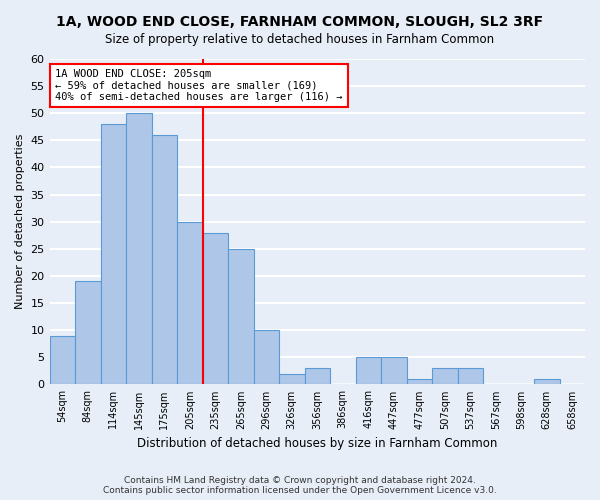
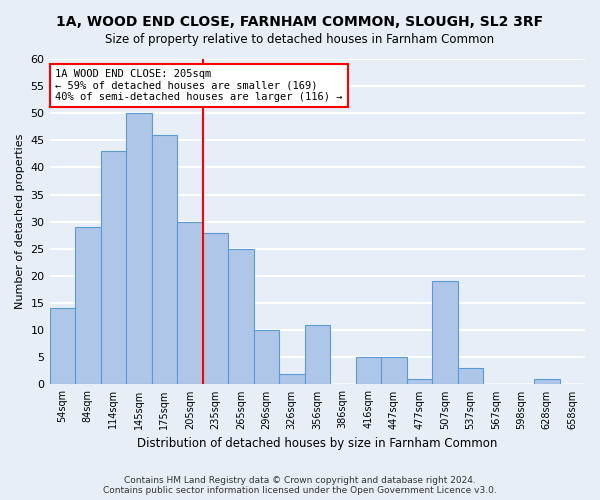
54sqm: 9 -> 14
84sqm: 19 -> 29
114sqm: 48 -> 43
356sqm: 3 -> 11
507sqm: 3 -> 19
